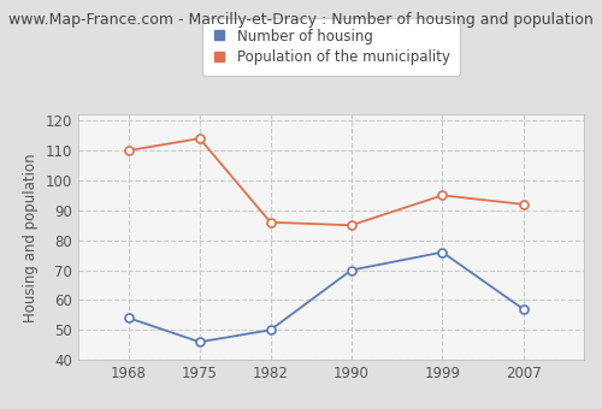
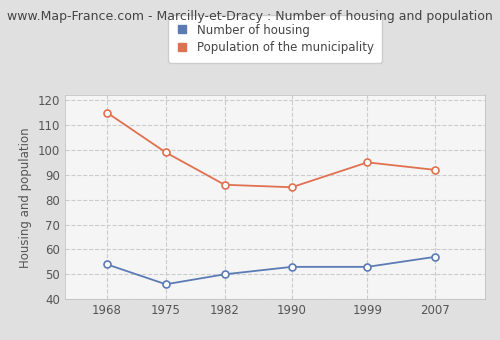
Population of the municipality/1968: 110 -> 115
Population of the municipality/1975: 114 -> 99
Number of housing/1990: 70 -> 53
Number of housing/1999: 76 -> 53
